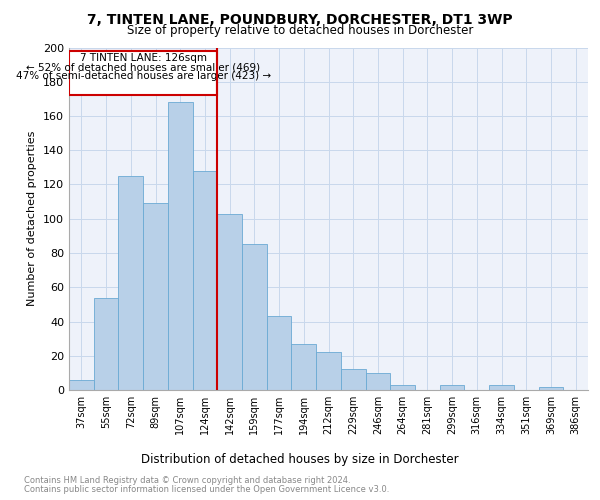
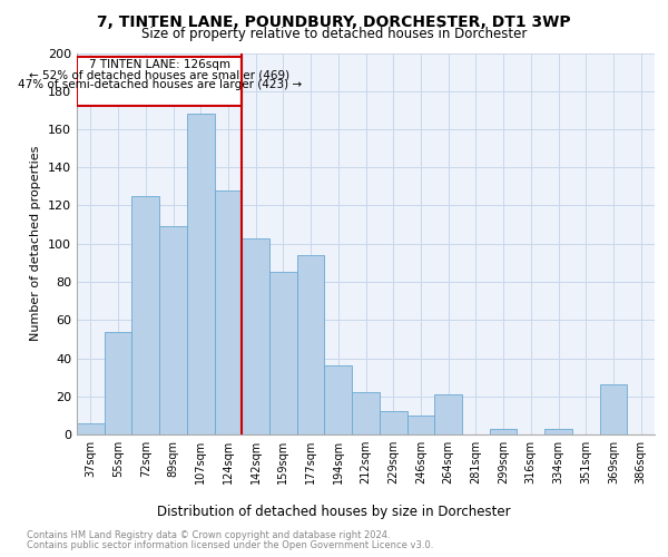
177sqm: 43 -> 94
194sqm: 27 -> 36
264sqm: 3 -> 21
369sqm: 2 -> 26
